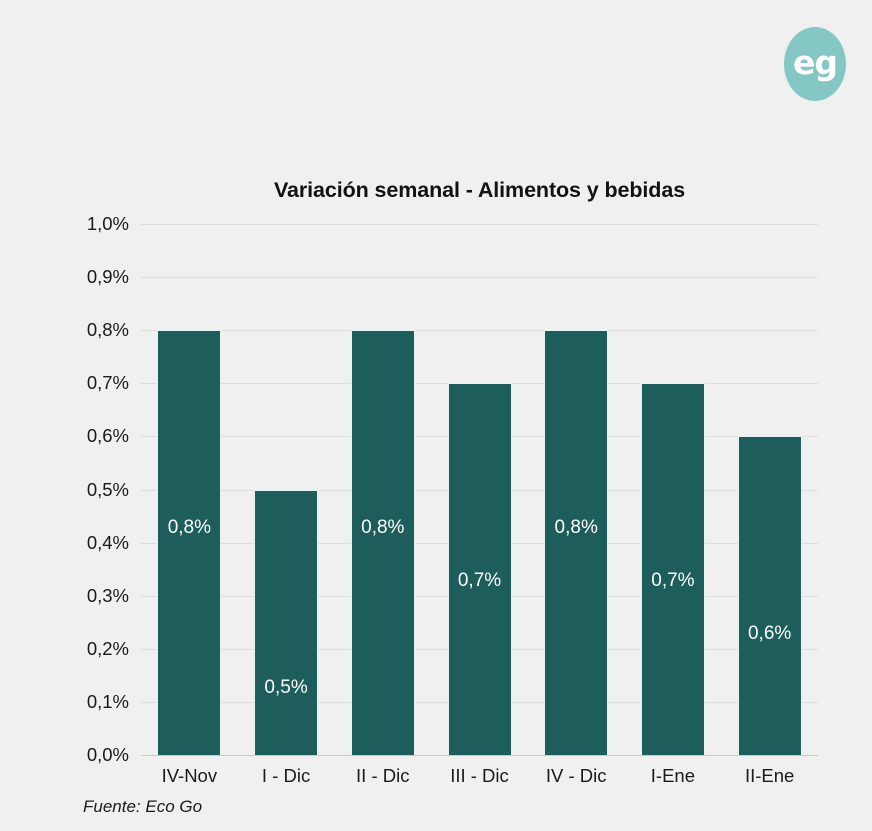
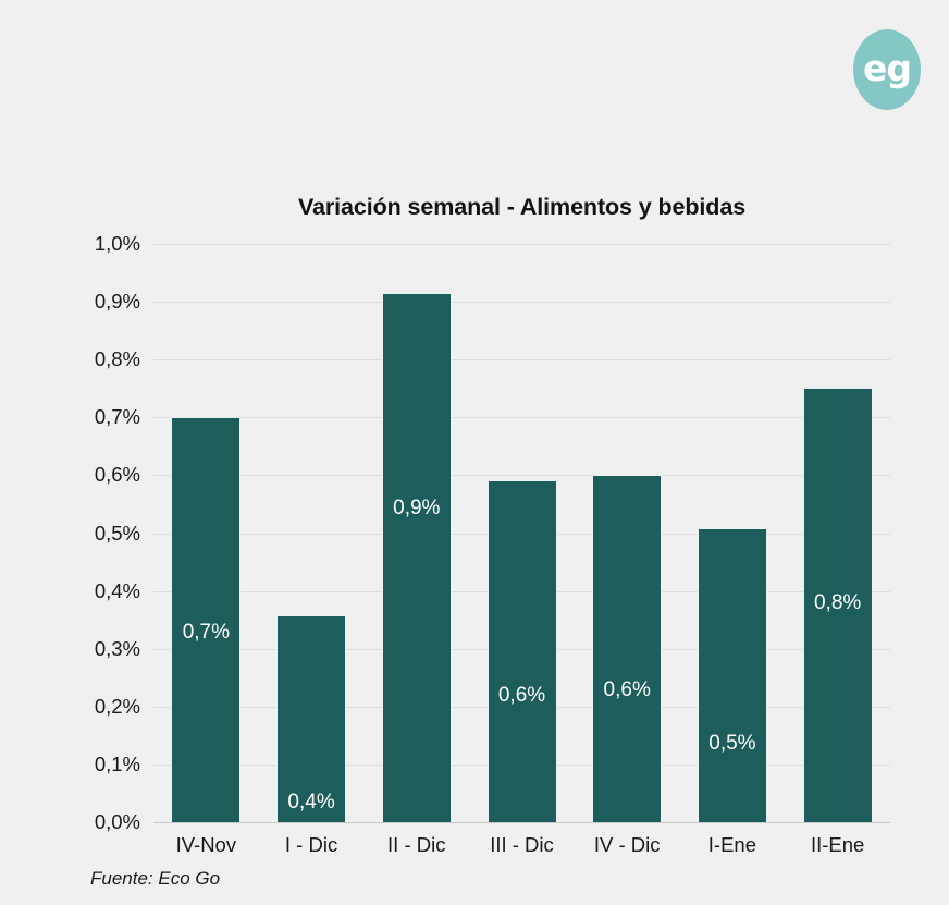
IV-Nov: 0,8% -> 0,7%
I - Dic: 0,5% -> 0,4%
II - Dic: 0,8% -> 0,9%
III - Dic: 0,7% -> 0,6%
IV - Dic: 0,8% -> 0,6%
I-Ene: 0,7% -> 0,5%
II-Ene: 0,6% -> 0,8%
